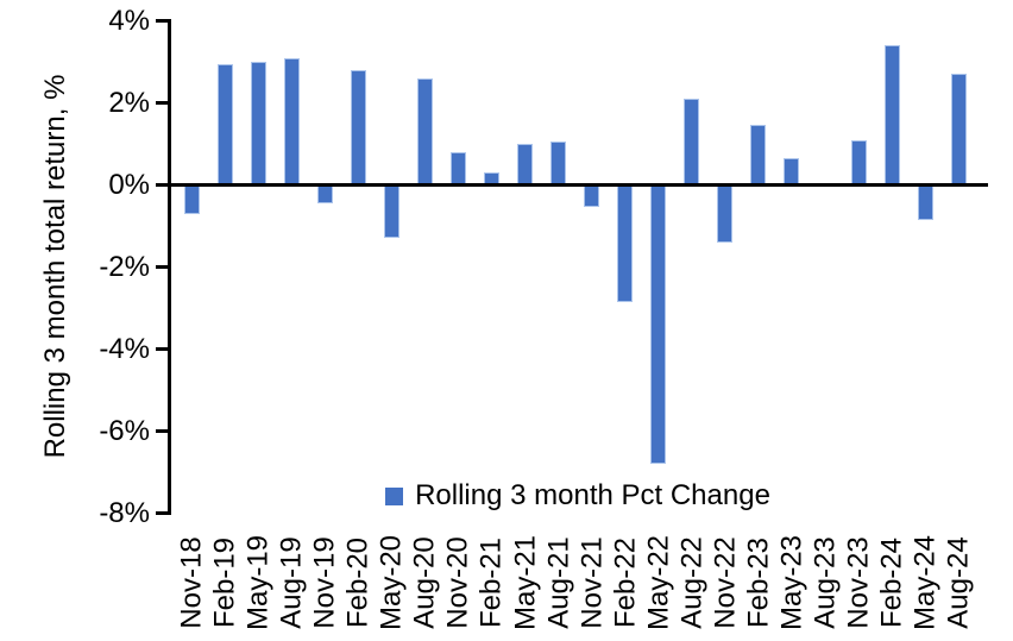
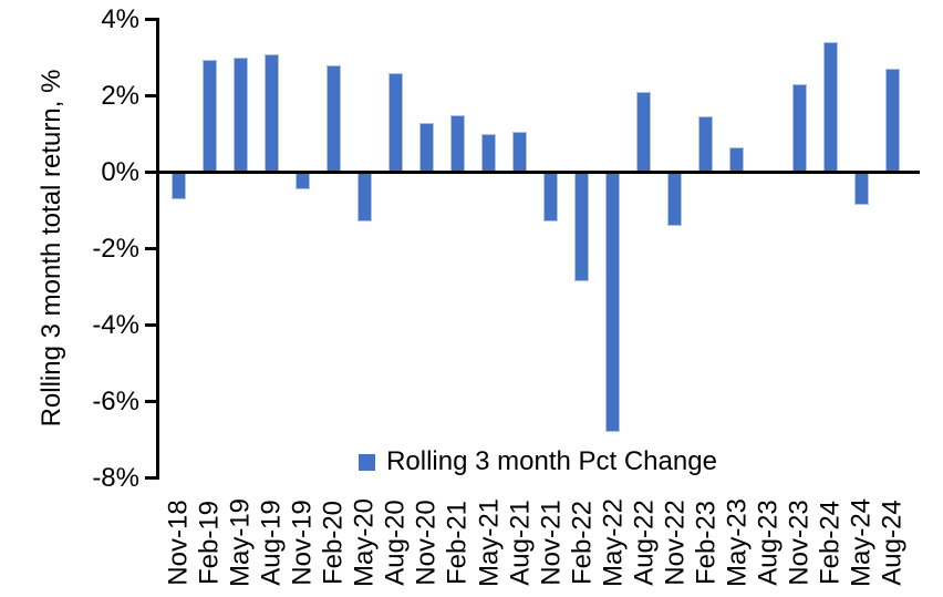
Nov-20: 0.8% -> 1.3%
Feb-21: 0.3% -> 1.5%
Nov-21: -0.6% -> -1.3%
Nov-23: 1.1% -> 2.3%
